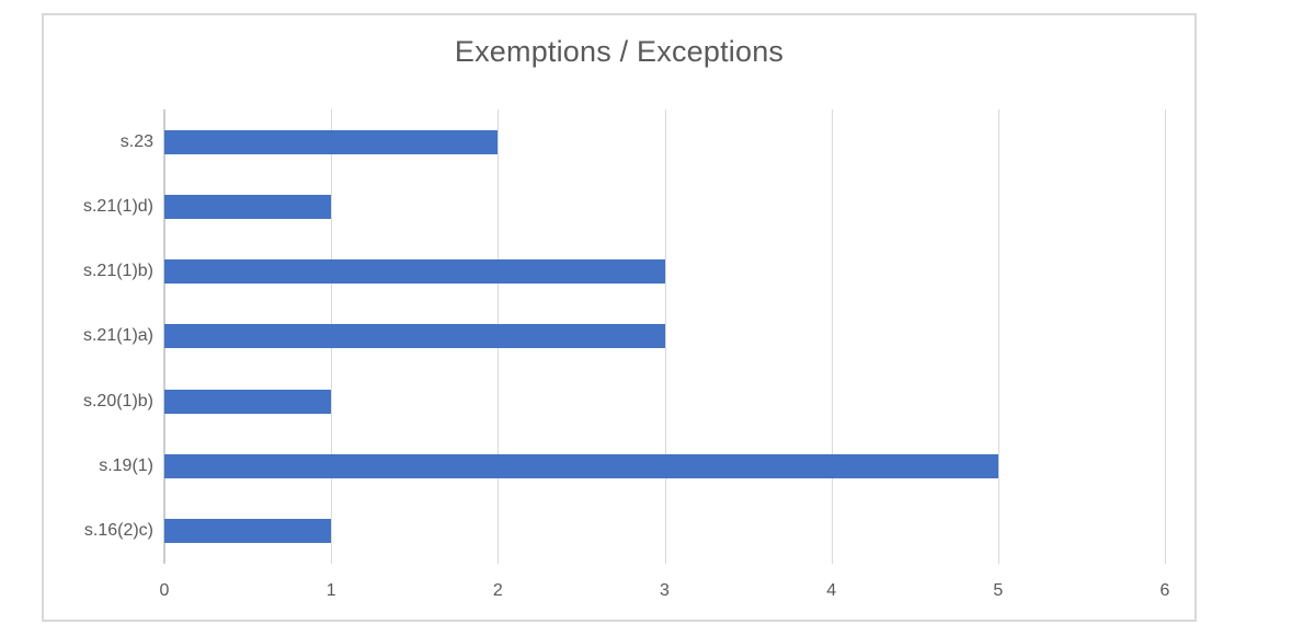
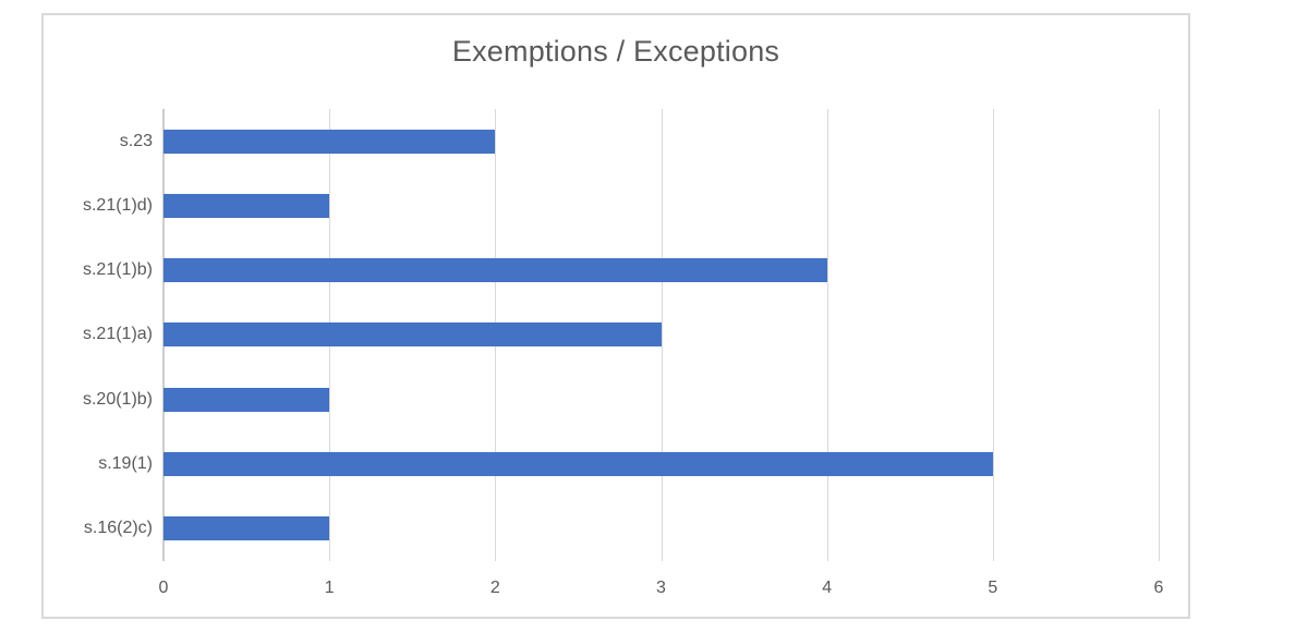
s.21(1)b): 3 -> 4
